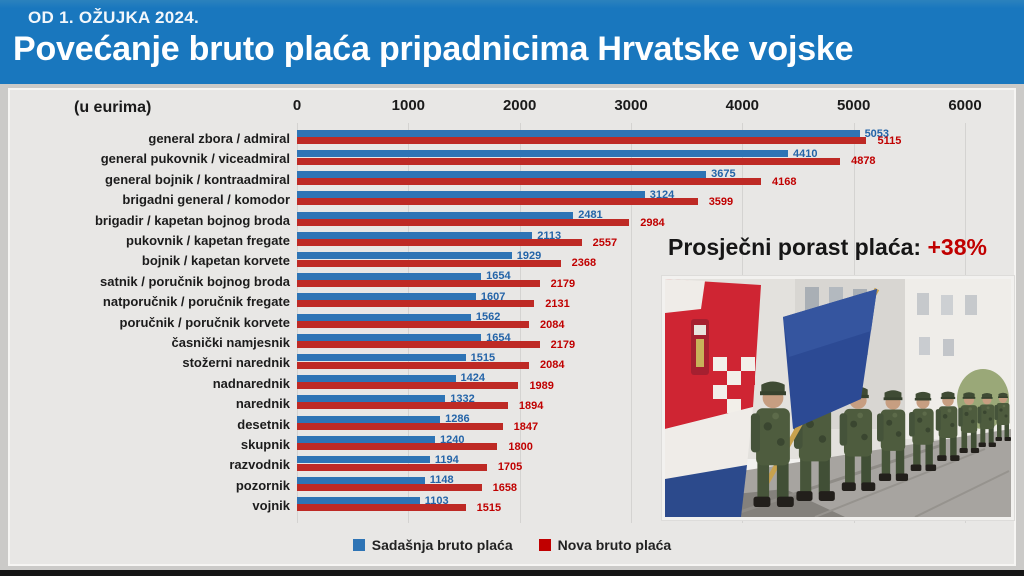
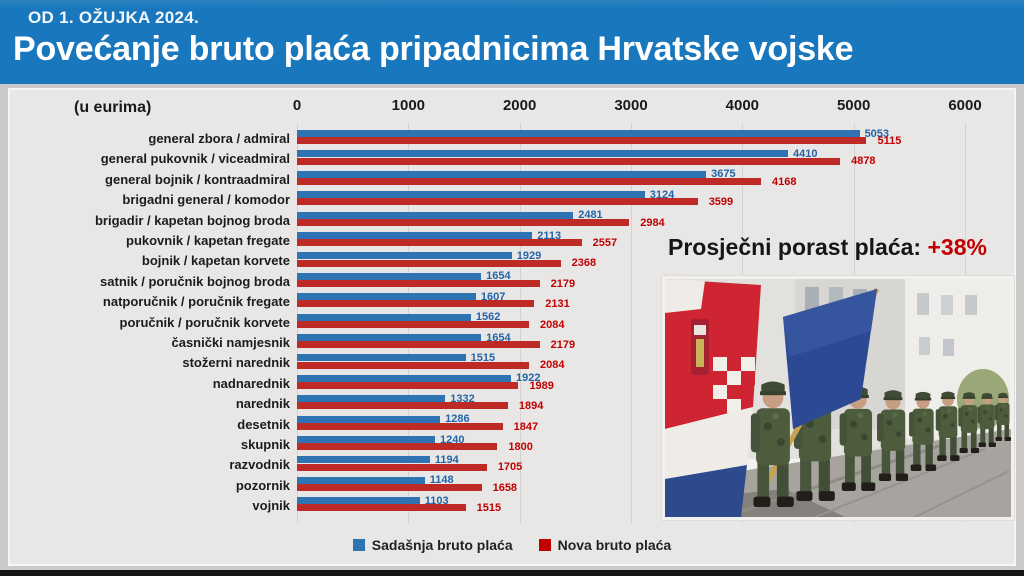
Sadašnja bruto plaća/nadnarednik: 1424 -> 1922
